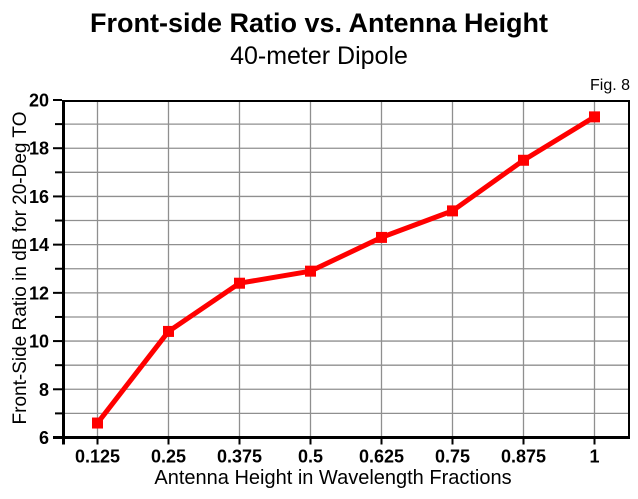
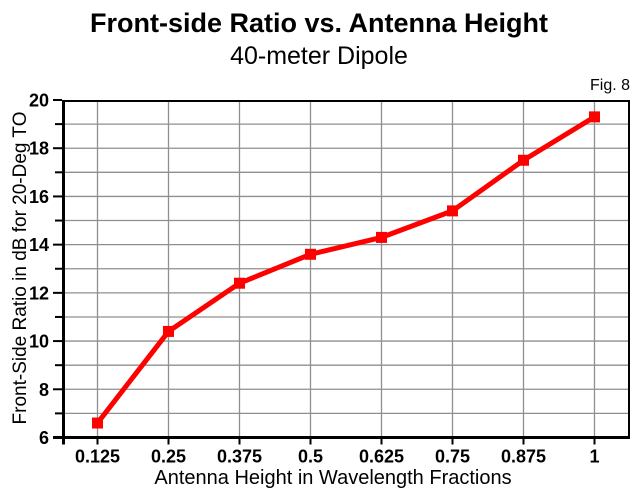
0.5: 12.9 -> 13.6
